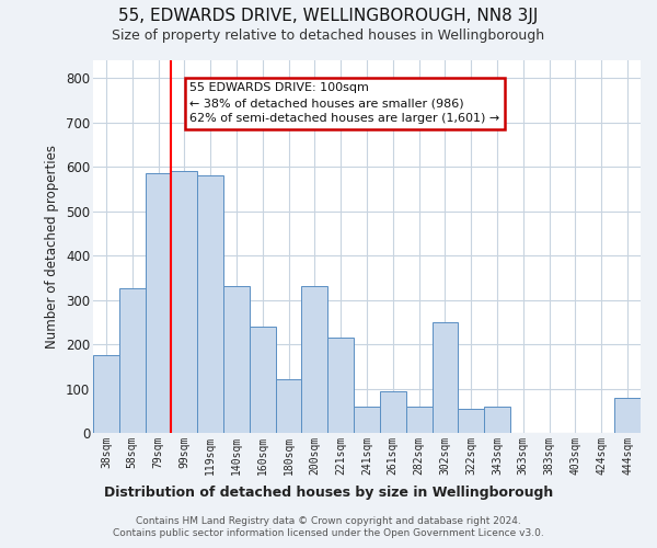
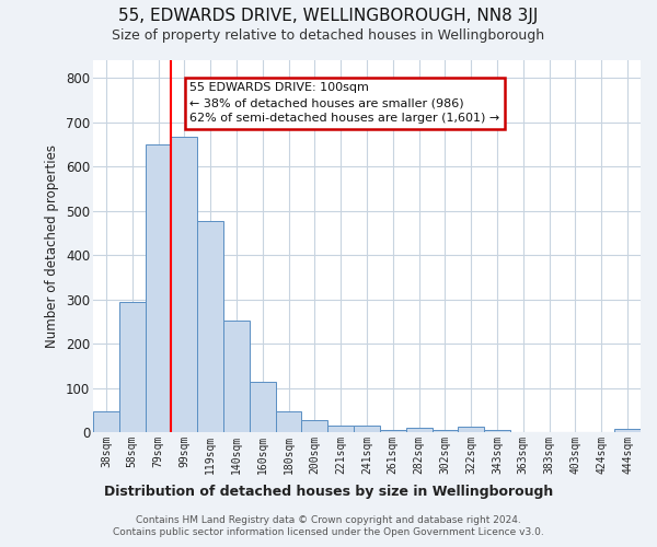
38sqm: 175 -> 48
58sqm: 325 -> 293
79sqm: 585 -> 650
99sqm: 590 -> 668
119sqm: 580 -> 478
140sqm: 330 -> 252
160sqm: 240 -> 114
180sqm: 120 -> 48
200sqm: 330 -> 28
221sqm: 215 -> 15
241sqm: 60 -> 15
261sqm: 95 -> 5
282sqm: 60 -> 10
302sqm: 250 -> 5
322sqm: 55 -> 13
343sqm: 60 -> 5
444sqm: 80 -> 8
